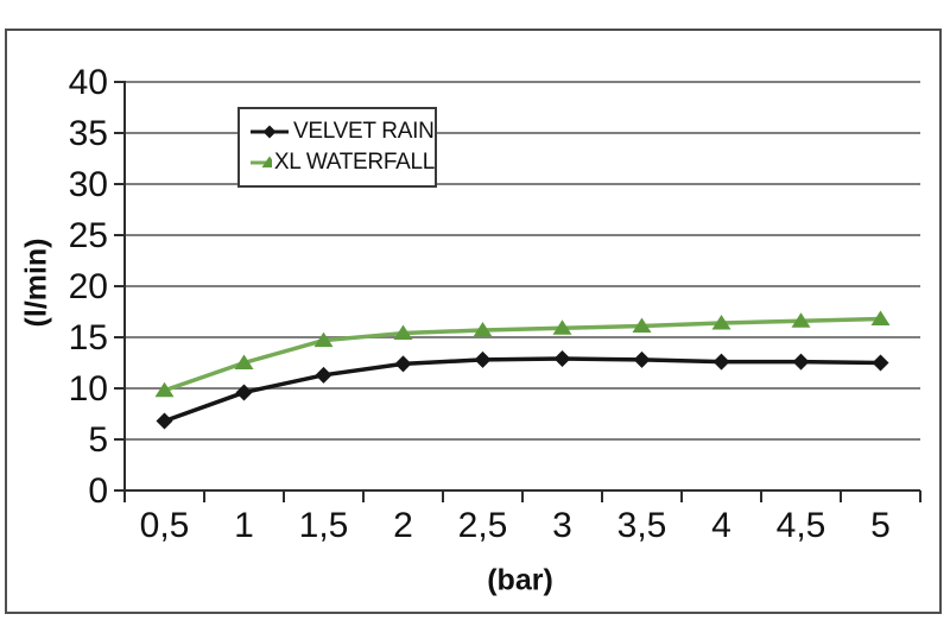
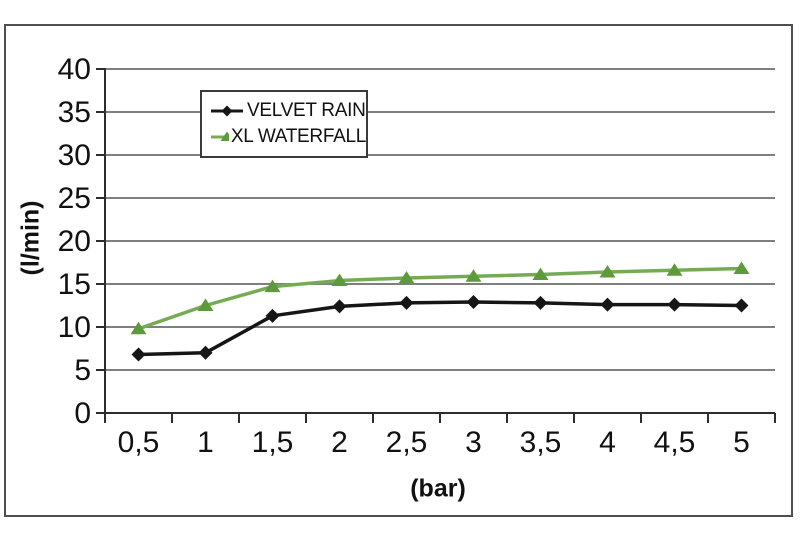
VELVET RAIN/1: 10 -> 7
